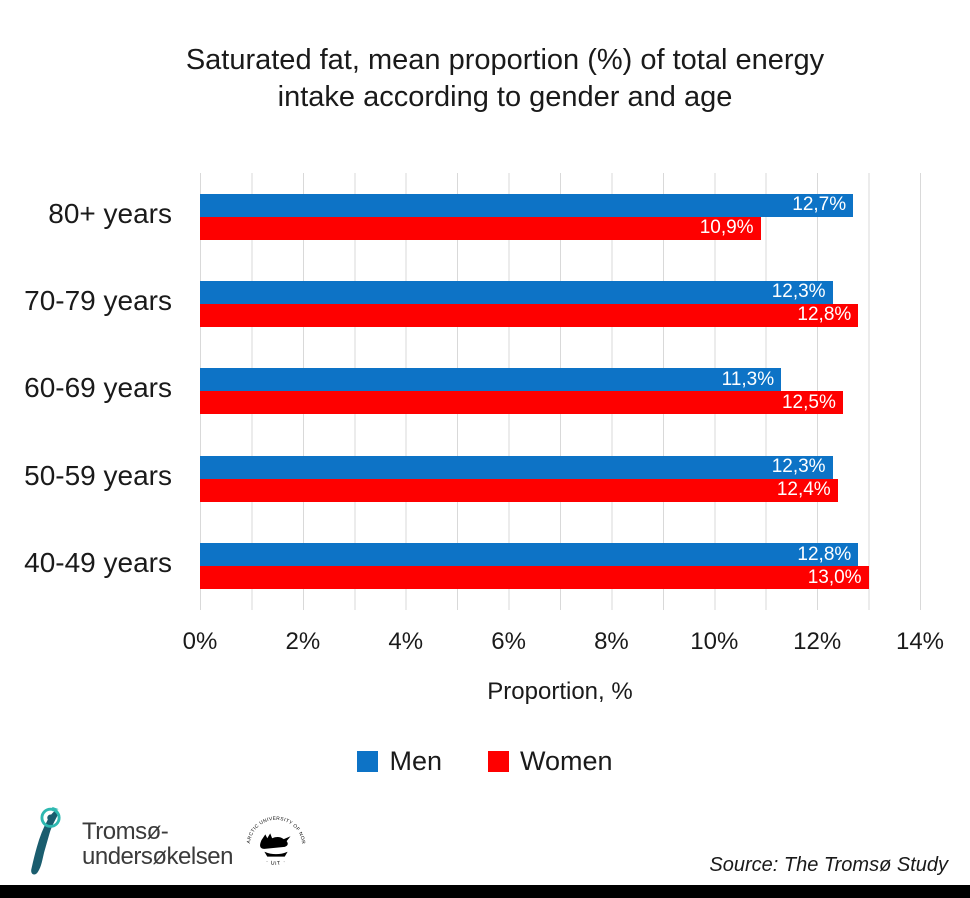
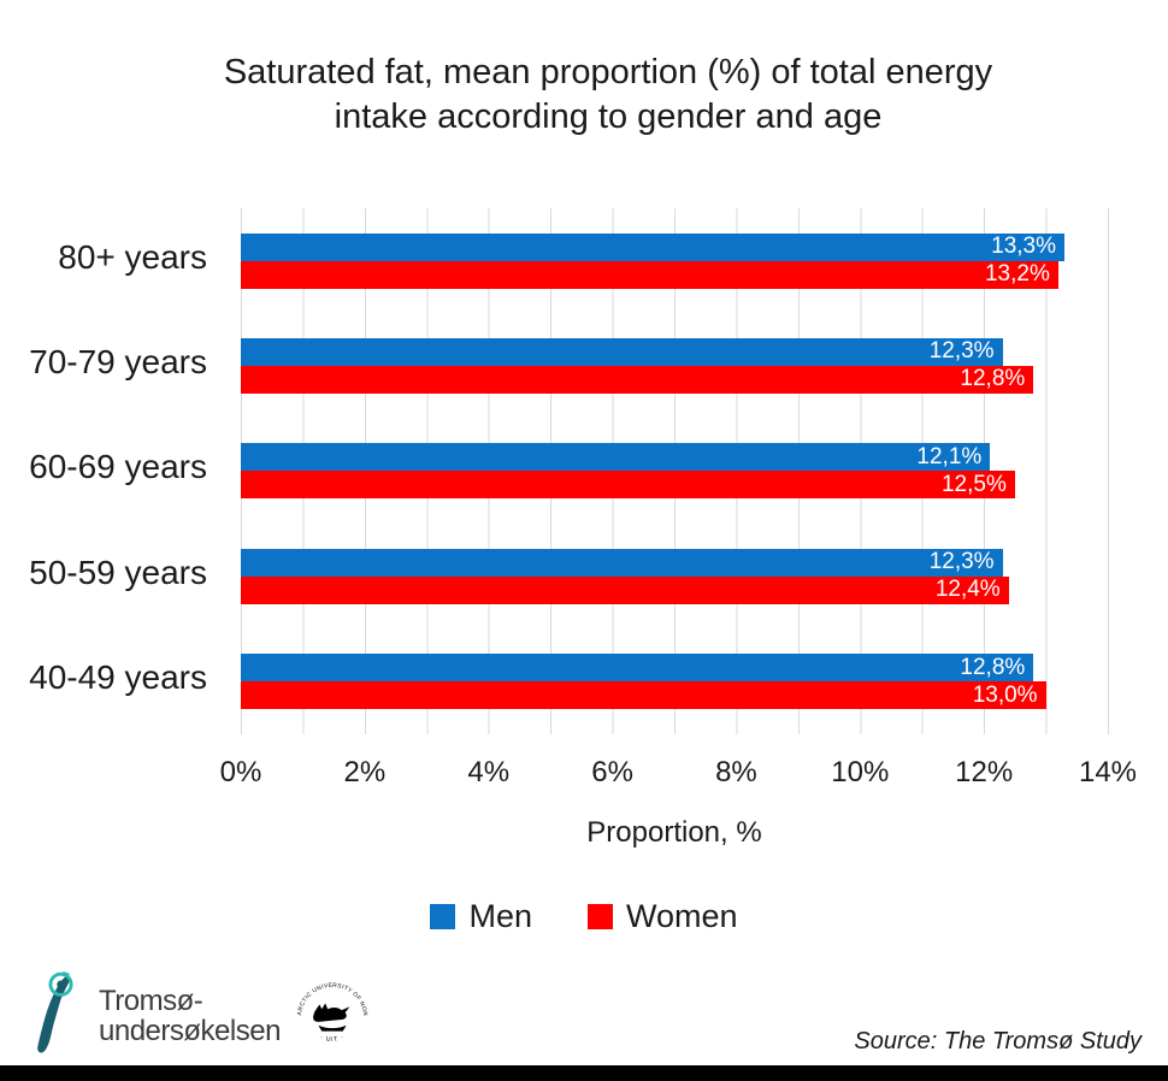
Men/80+ years: 12,7% -> 13,3%
Women/80+ years: 10,9% -> 13,2%
Men/60-69 years: 11,3% -> 12,1%
